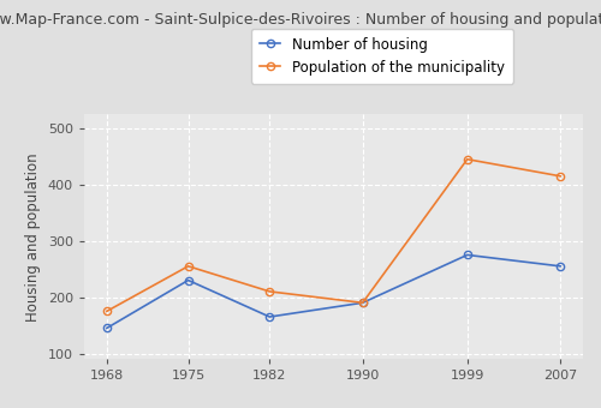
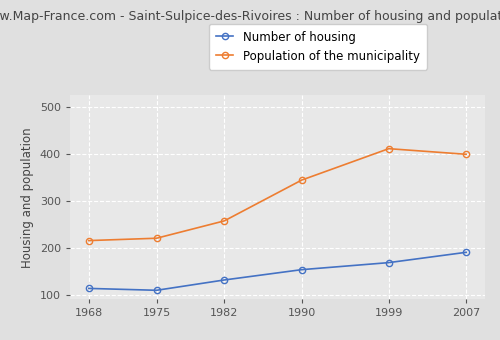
Number of housing/1968: 145 -> 113
Population of the municipality/1968: 175 -> 215
Number of housing/1975: 230 -> 109
Population of the municipality/1975: 255 -> 220
Number of housing/1982: 165 -> 131
Population of the municipality/1982: 210 -> 257
Number of housing/1990: 190 -> 153
Population of the municipality/1990: 190 -> 344
Number of housing/1999: 275 -> 168
Population of the municipality/1999: 445 -> 411
Number of housing/2007: 255 -> 190
Population of the municipality/2007: 415 -> 399
